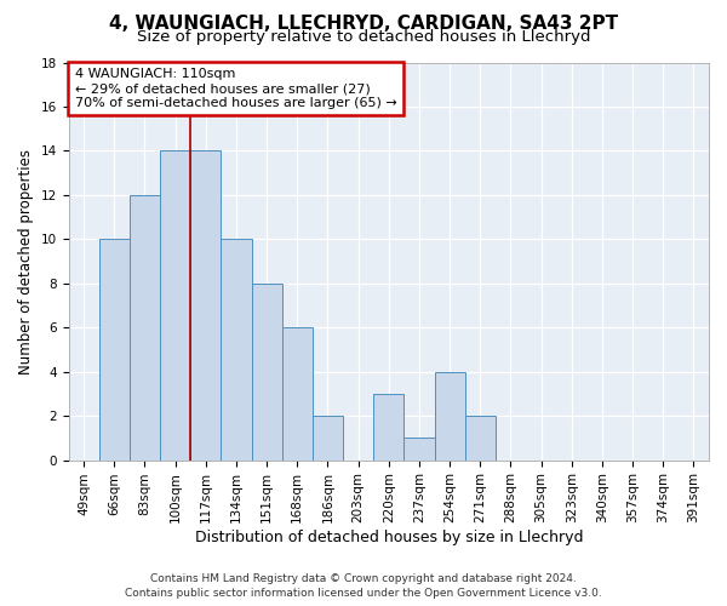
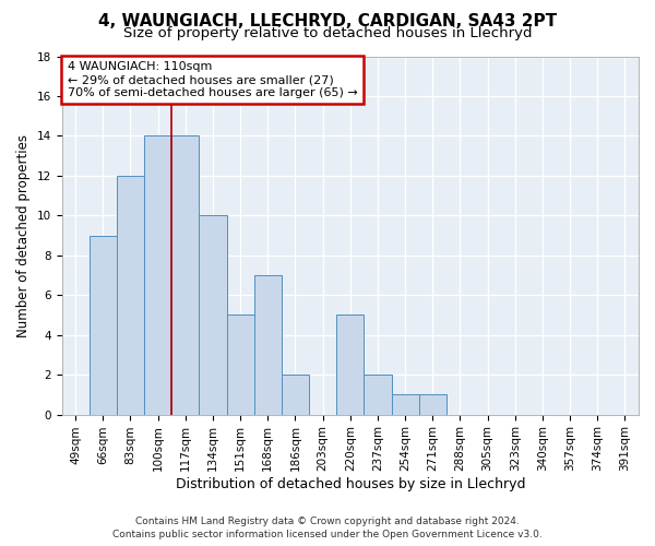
66sqm: 10 -> 9
151sqm: 8 -> 5
168sqm: 6 -> 7
220sqm: 3 -> 5
237sqm: 1 -> 2
254sqm: 4 -> 1
271sqm: 2 -> 1
